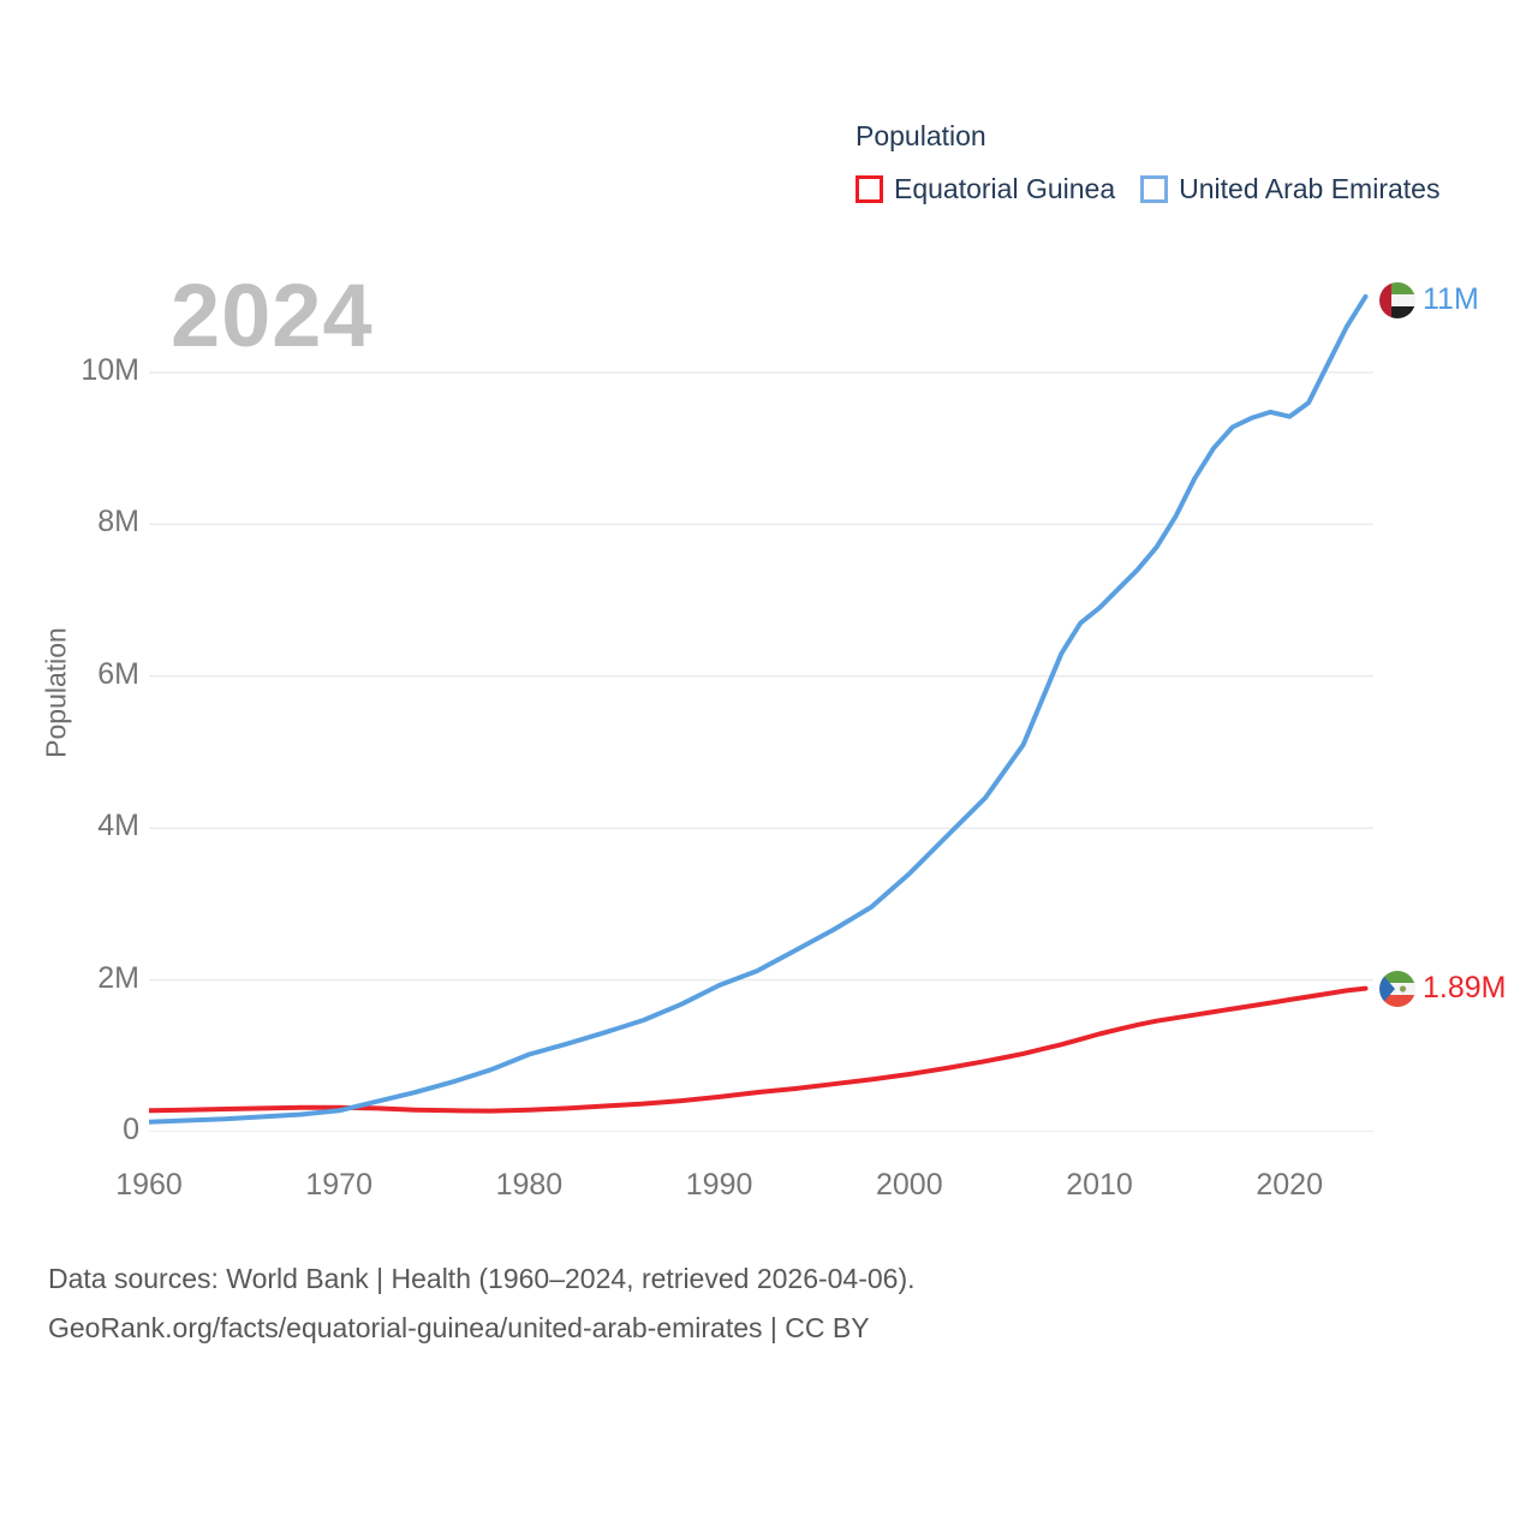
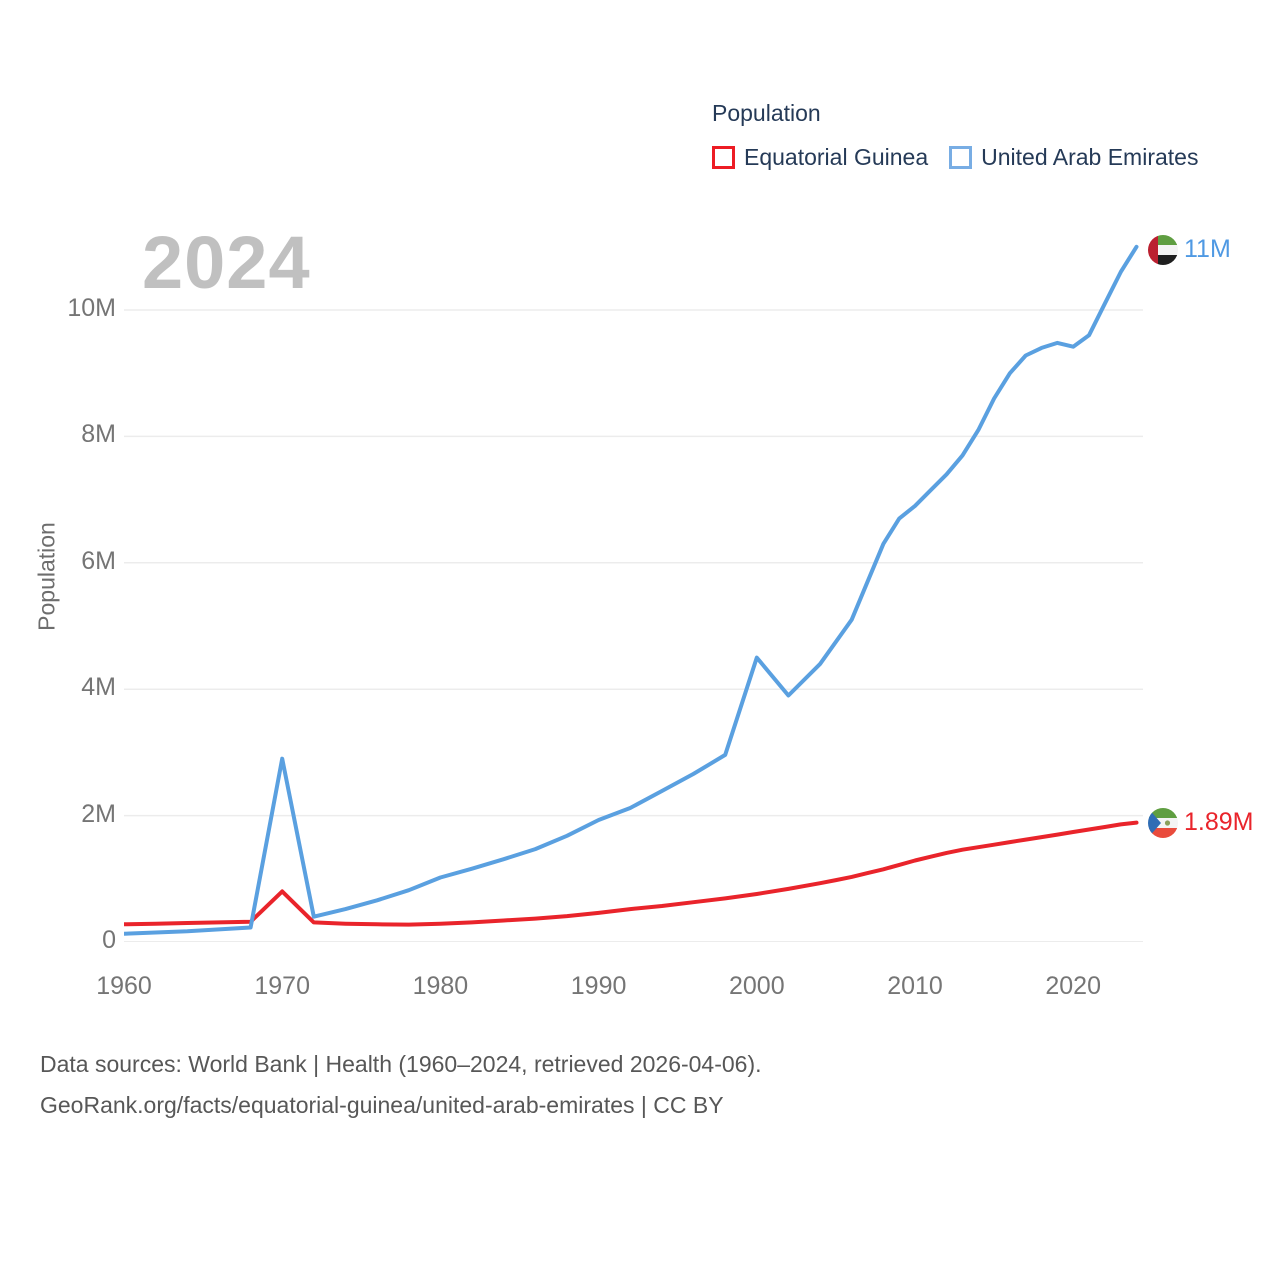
Equatorial Guinea/1970: 0.3M -> 0.8M
United Arab Emirates/1970: 0.3M -> 2.9M
United Arab Emirates/2000: 3.4M -> 4.5M
